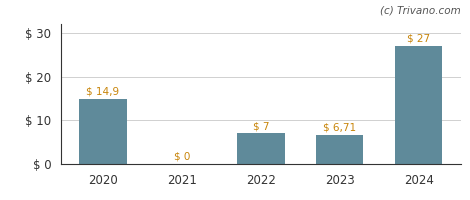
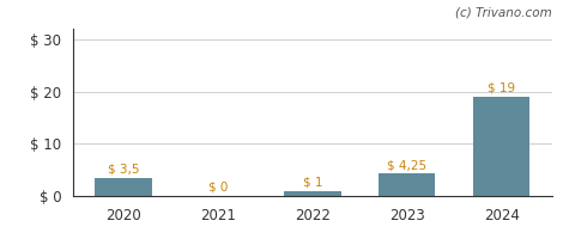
2020: 14,9 -> 3,5
2022: 7 -> 1
2023: 6,71 -> 4,25
2024: 27 -> 19
